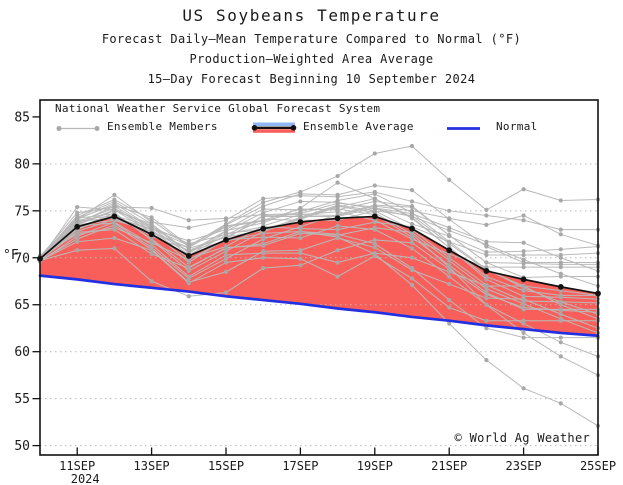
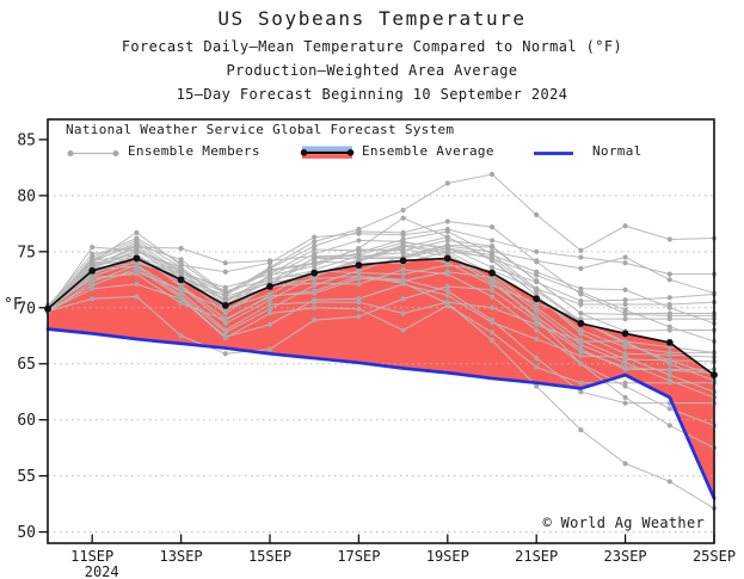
Normal/23SEP: 62 -> 64
Ensemble Average/25SEP: 66 -> 64
Normal/25SEP: 62 -> 53
